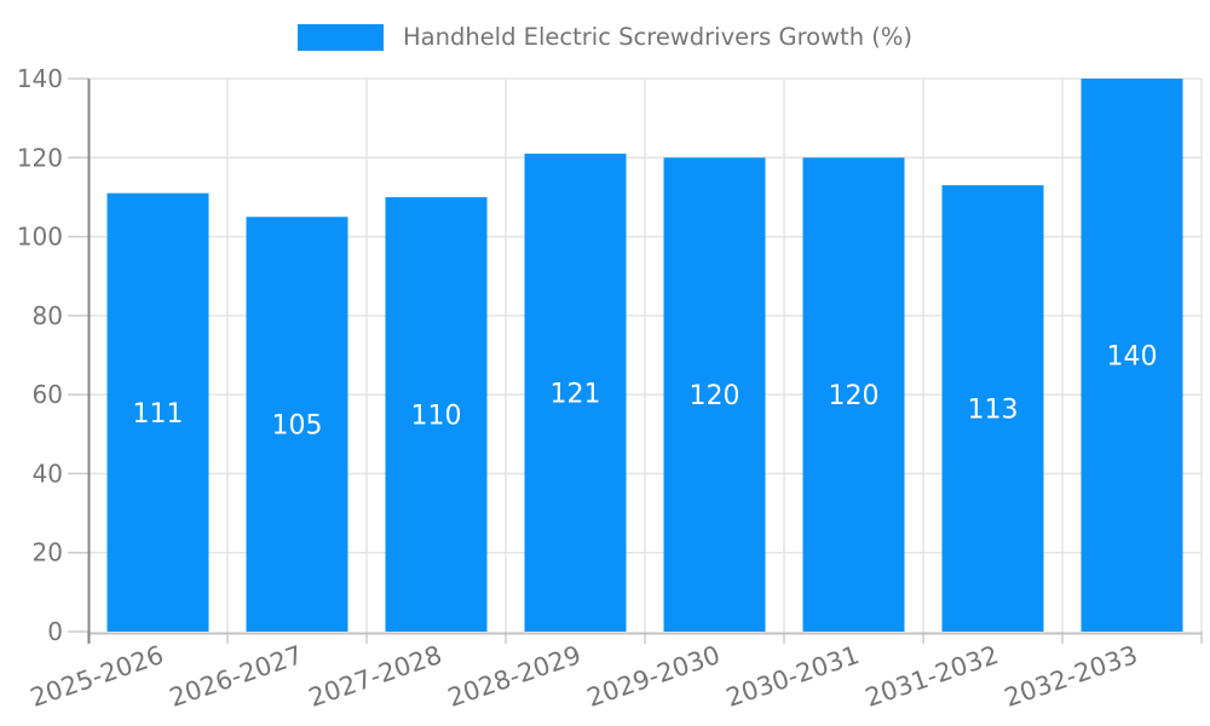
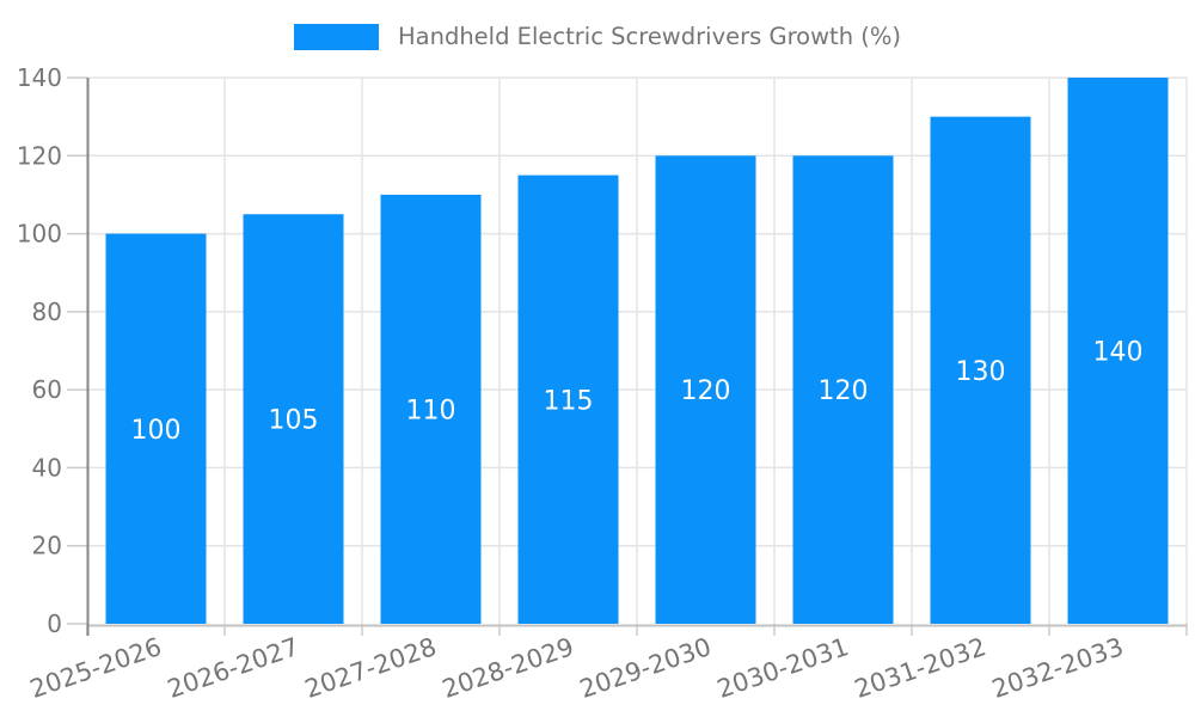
2025-2026: 111 -> 100
2028-2029: 121 -> 115
2031-2032: 113 -> 130
